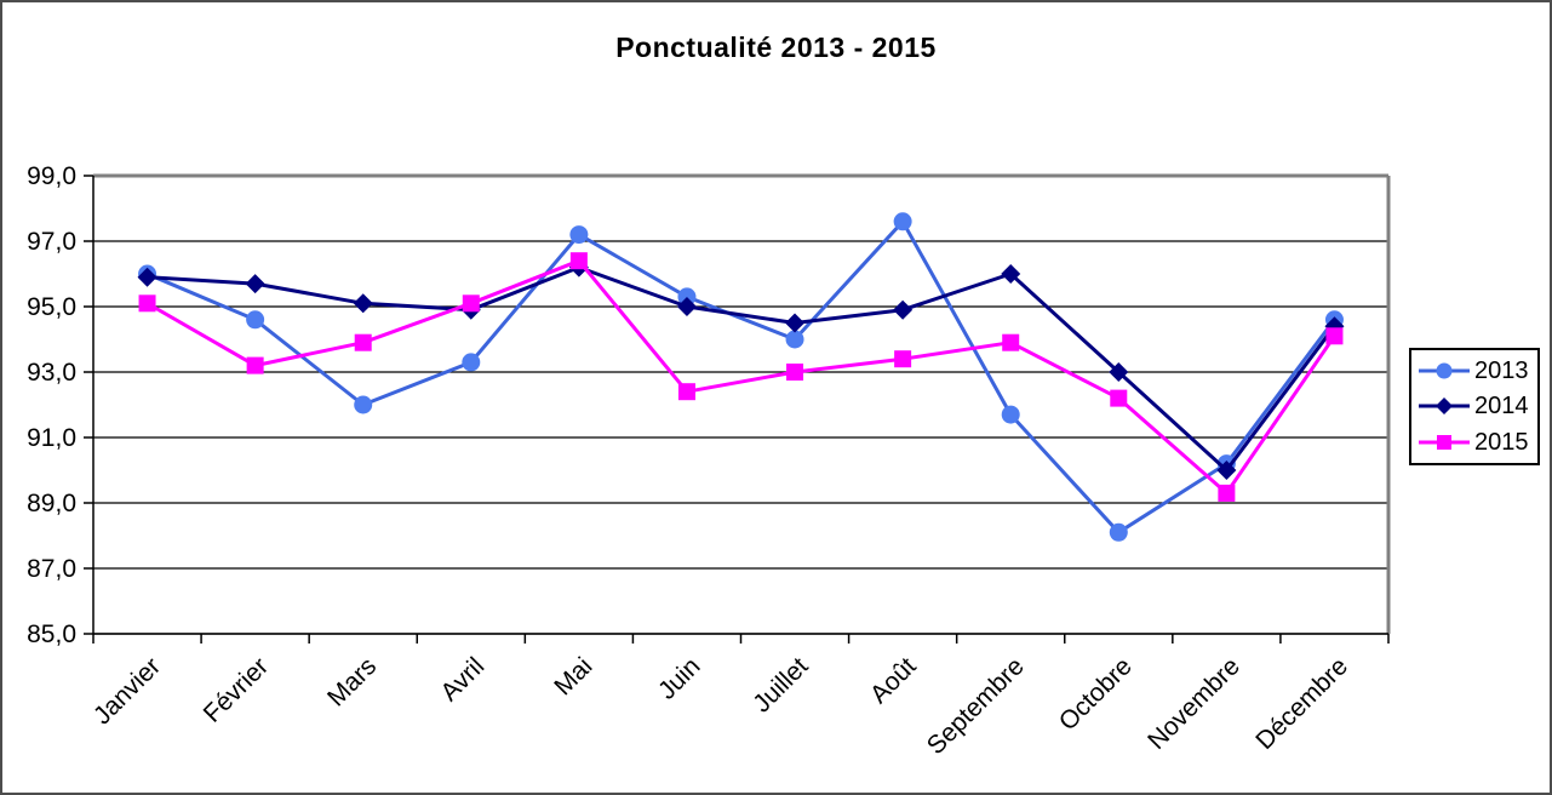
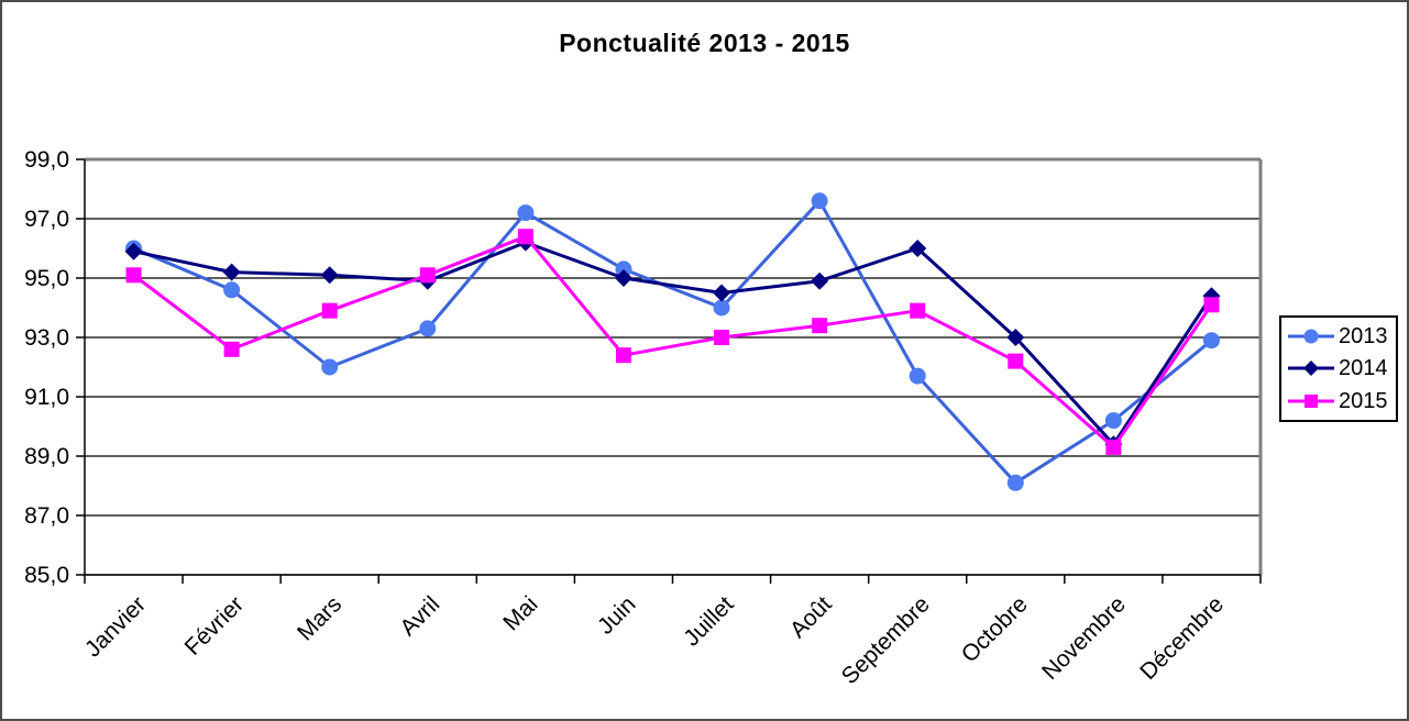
2014/Février: 95,7 -> 95,2
2015/Février: 93,2 -> 92,6
2014/Novembre: 90,0 -> 89,4
2013/Décembre: 94,6 -> 92,9
